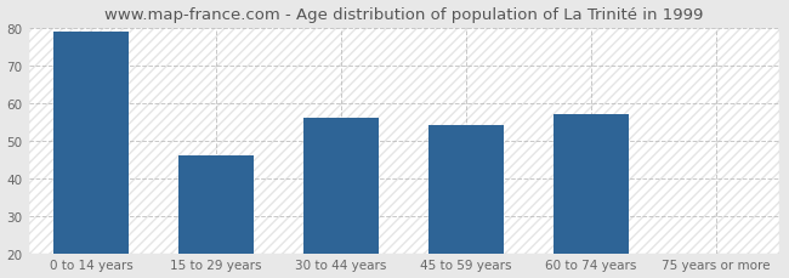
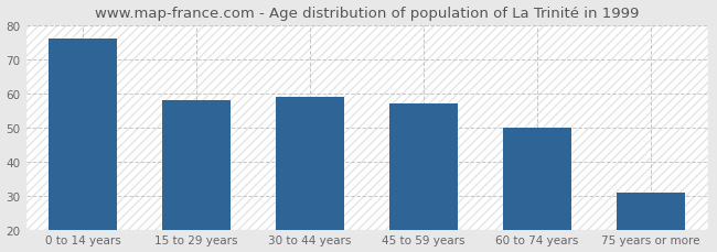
0 to 14 years: 79 -> 76
15 to 29 years: 46 -> 58
30 to 44 years: 56 -> 59
45 to 59 years: 54 -> 57
60 to 74 years: 57 -> 50
75 years or more: 20 -> 31
